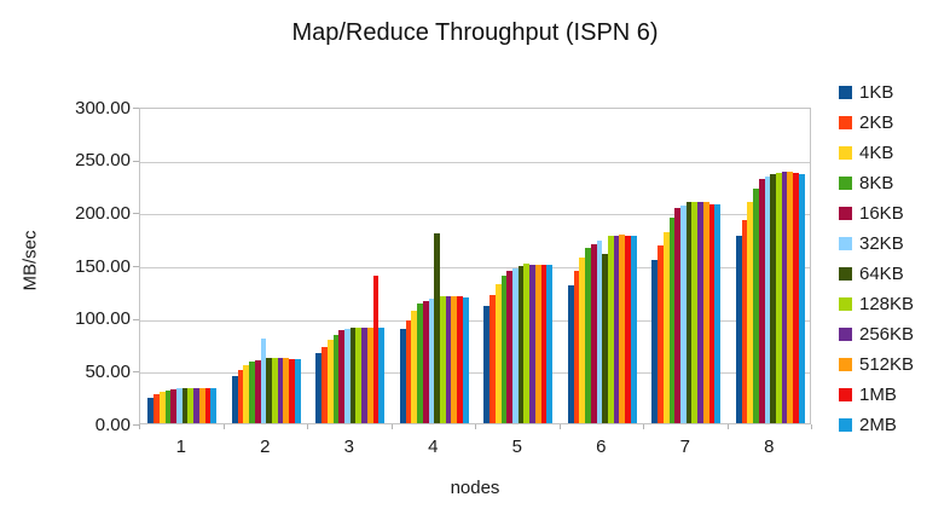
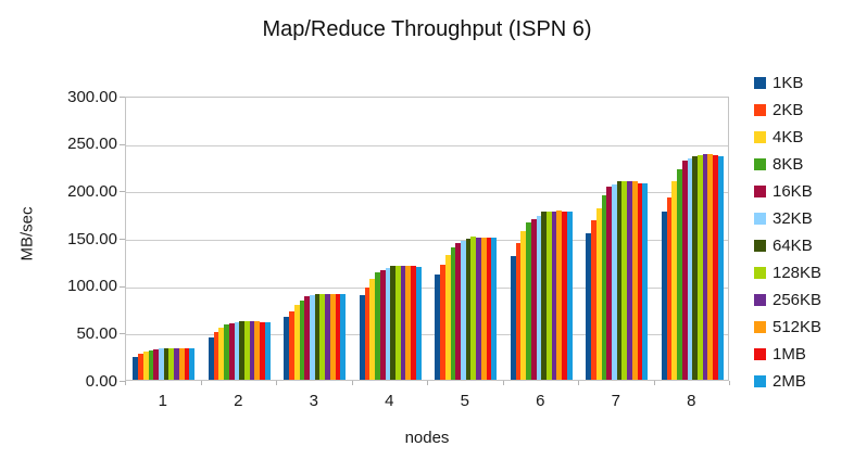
32KB/2: 80 -> 60
1MB/3: 140 -> 90
64KB/4: 180 -> 120
64KB/6: 160 -> 180
